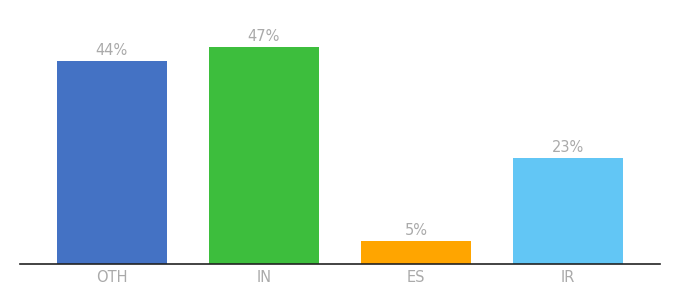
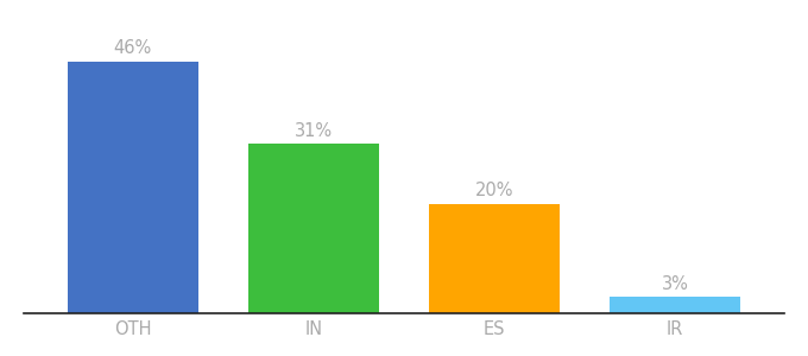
OTH: 44% -> 46%
IN: 47% -> 31%
ES: 5% -> 20%
IR: 23% -> 3%
